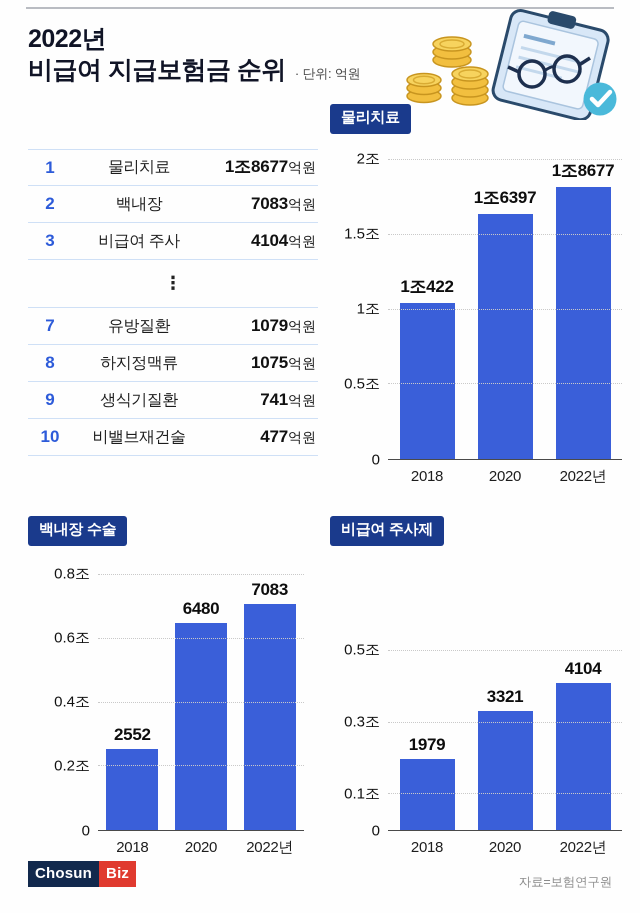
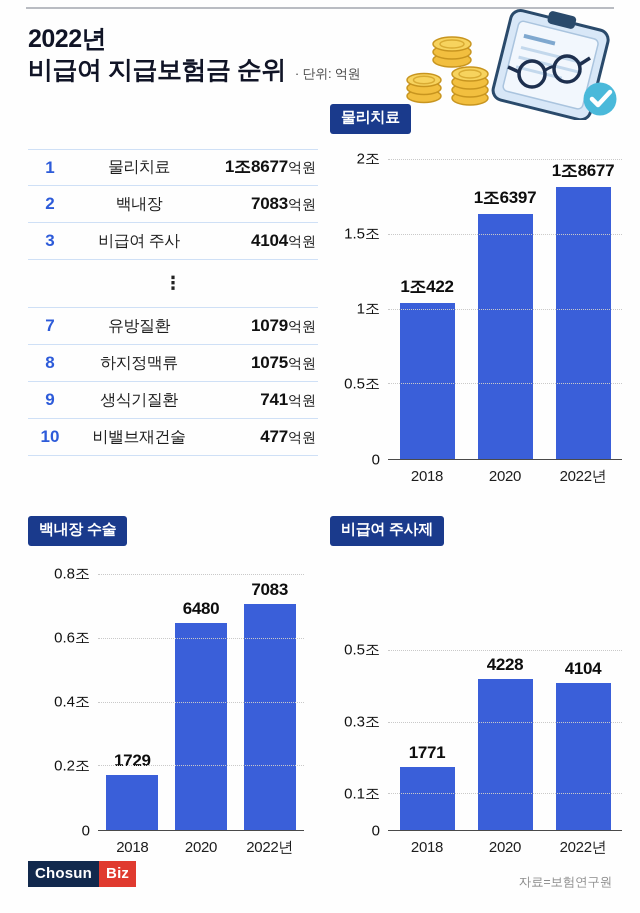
백내장 수술/2018: 2552 -> 1729
비급여 주사제/2018: 1979 -> 1771
비급여 주사제/2020: 3321 -> 4228
